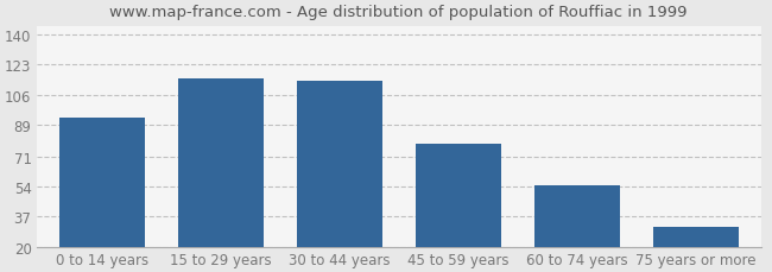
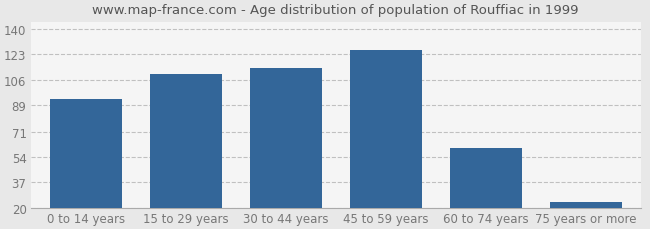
15 to 29 years: 115 -> 110
45 to 59 years: 78 -> 126
60 to 74 years: 55 -> 60
75 years or more: 31 -> 24
